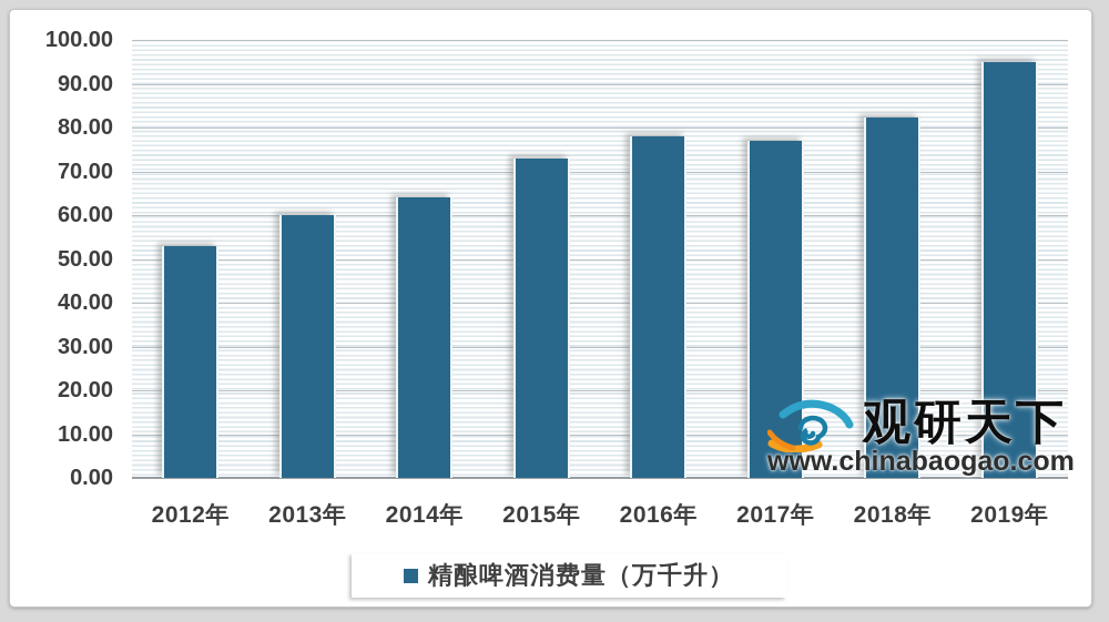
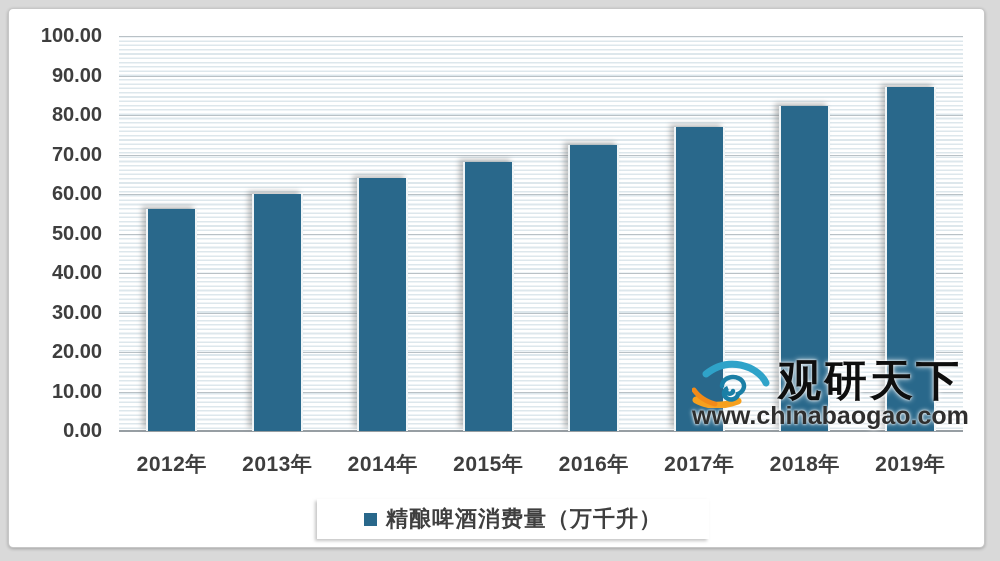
2012年: 53 -> 56
2015年: 73 -> 68
2016年: 78 -> 72
2019年: 95 -> 87
